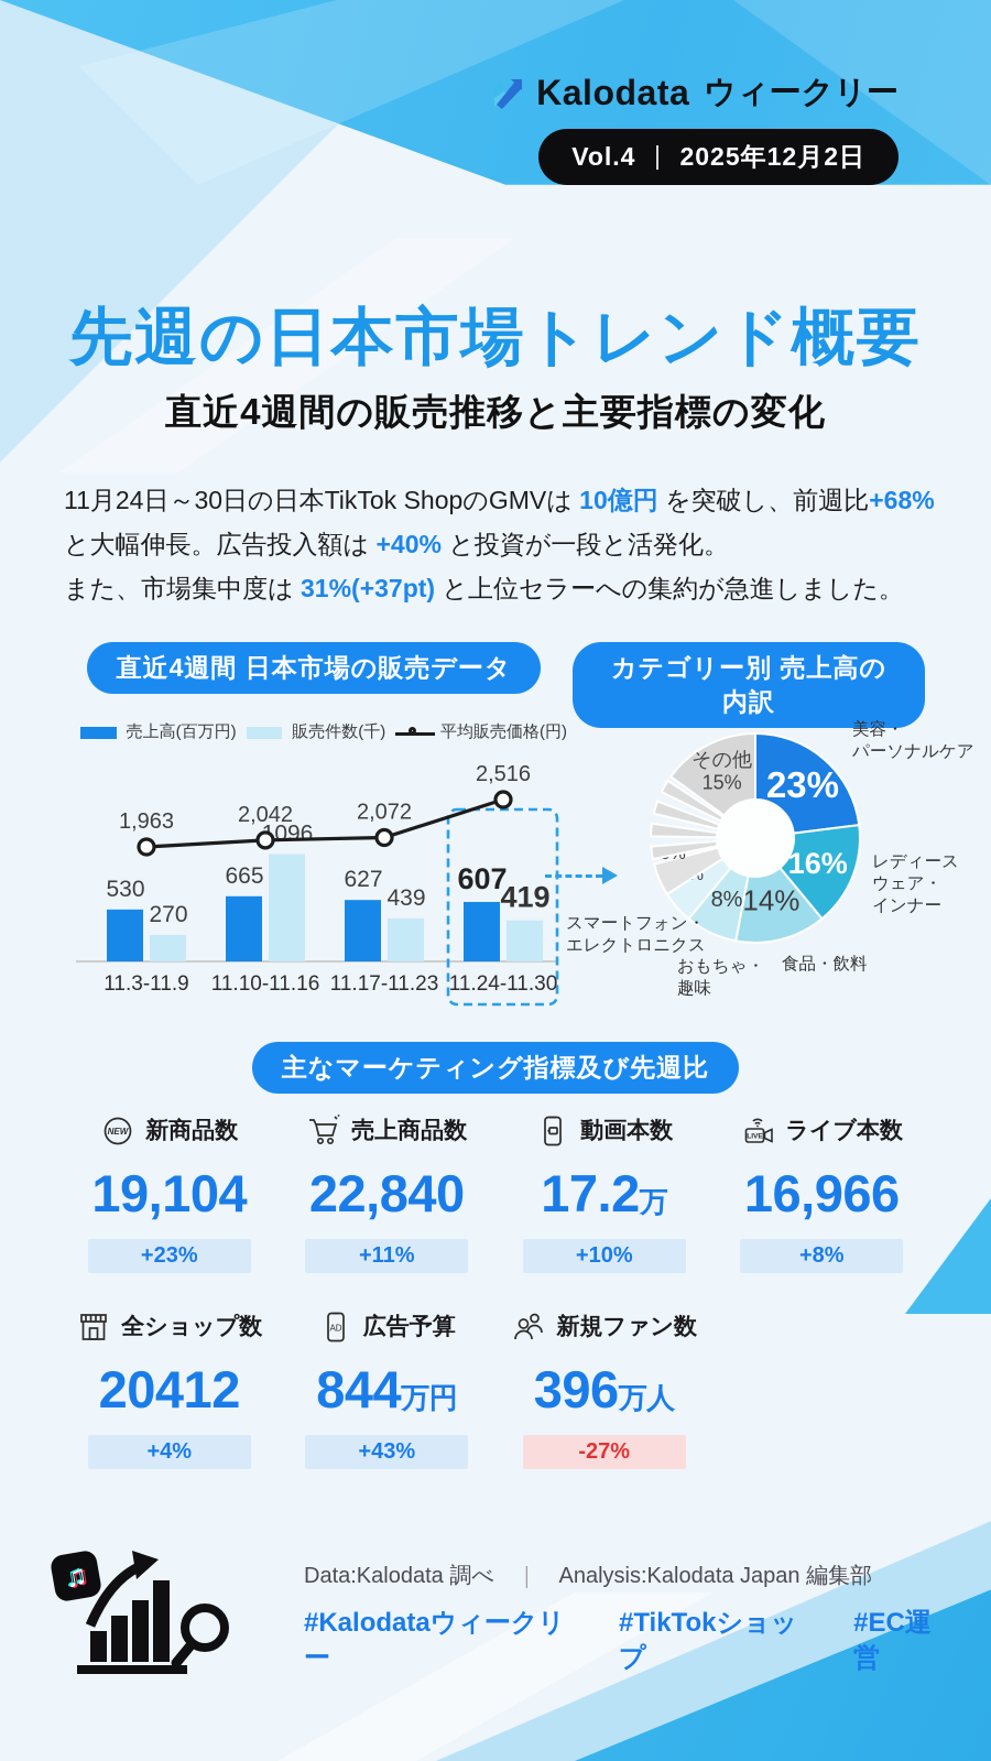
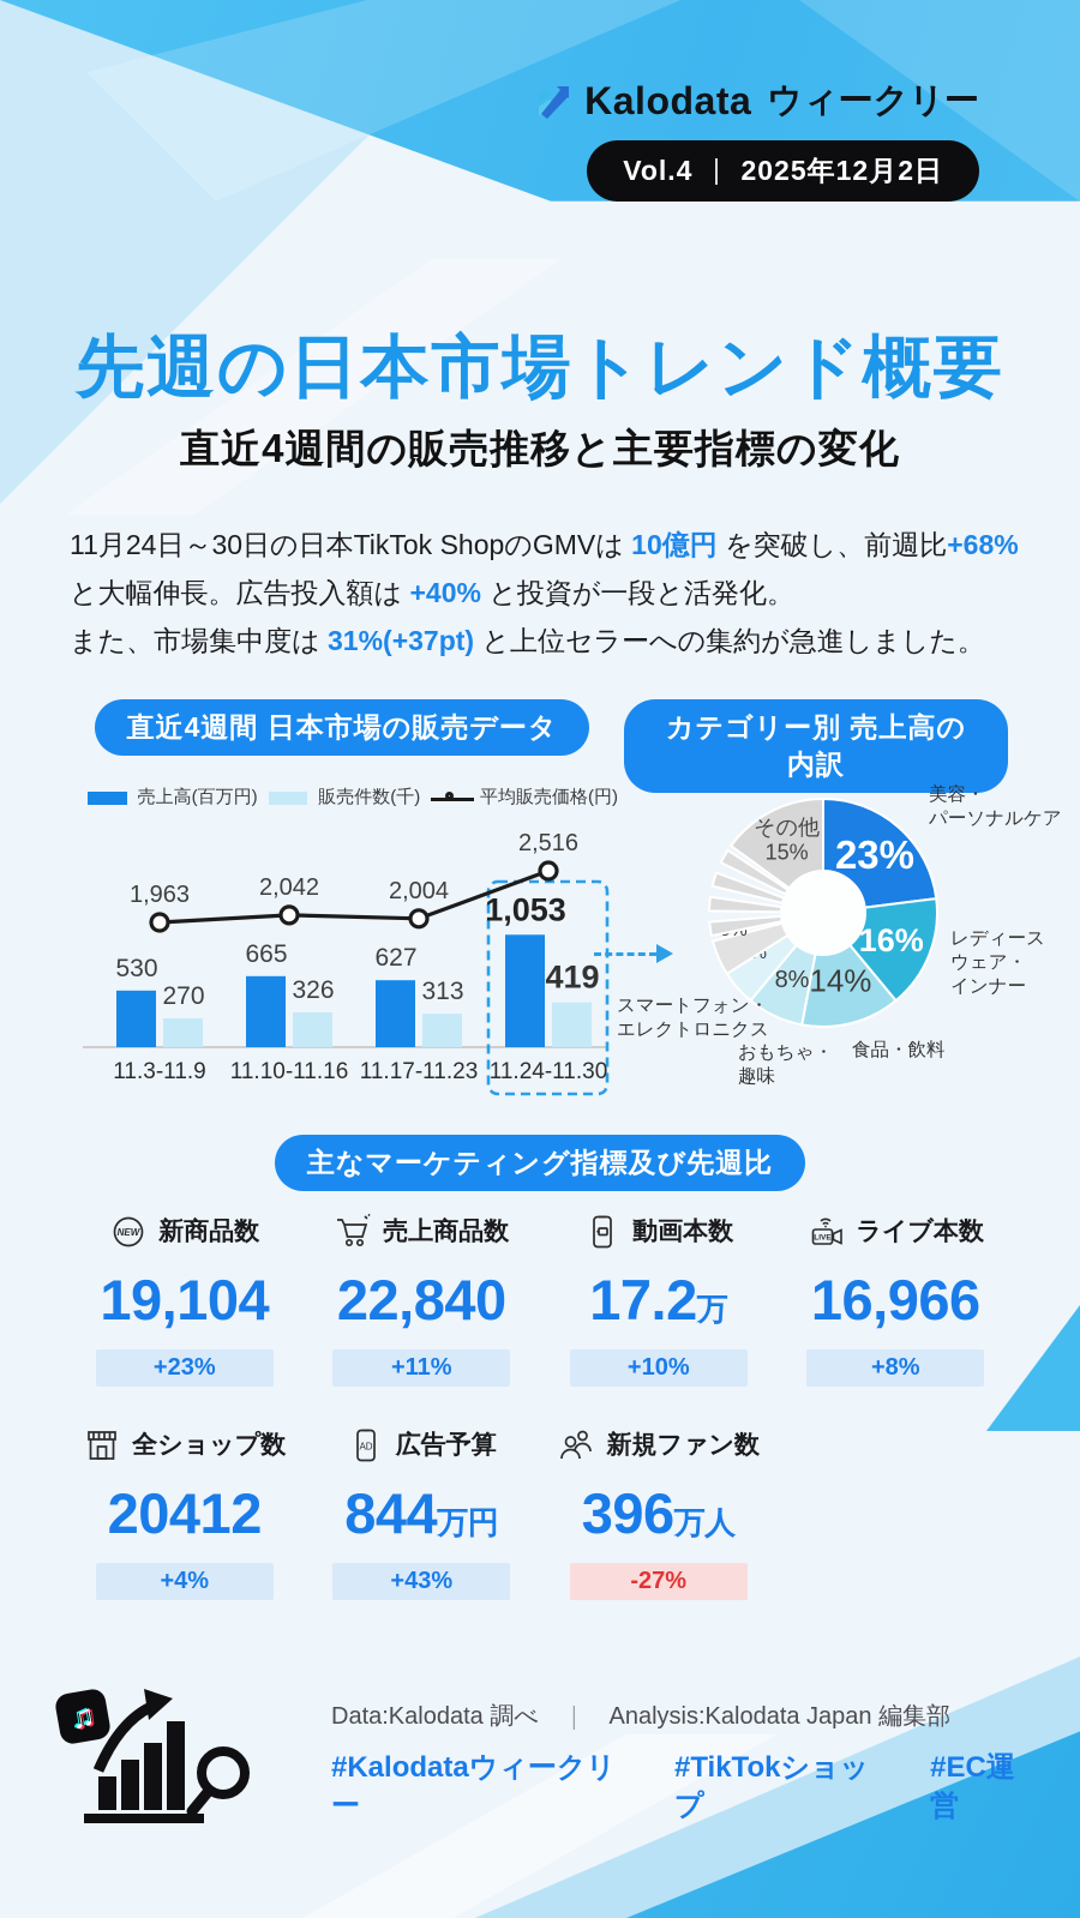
直近4週間 日本市場の販売データ/販売件数(千)/11.10-11.16: 1096 -> 326
直近4週間 日本市場の販売データ/販売件数(千)/11.17-11.23: 439 -> 313
直近4週間 日本市場の販売データ/平均販売価格(円)/11.17-11.23: 2,072 -> 2,004
直近4週間 日本市場の販売データ/売上高(百万円)/11.24-11.30: 607 -> 1,053
